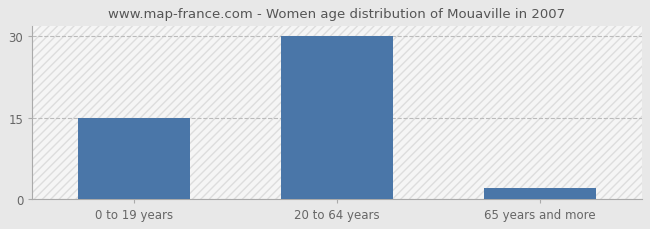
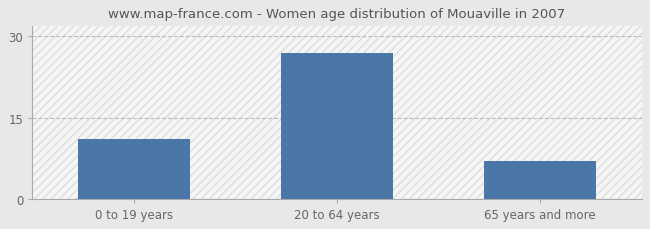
0 to 19 years: 15 -> 11
20 to 64 years: 30 -> 27
65 years and more: 2 -> 7
